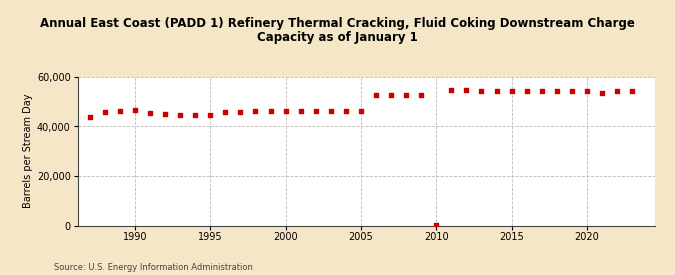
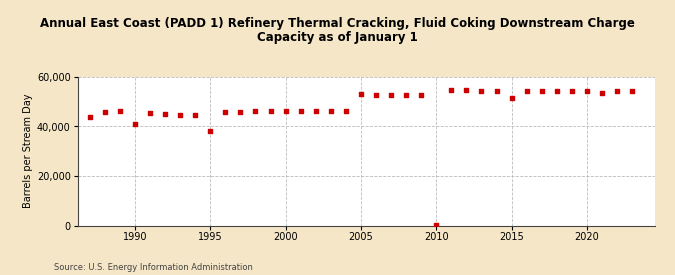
1990: 46,600 -> 41,000
1995: 44,700 -> 38,000
2005: 46,200 -> 53,000
2015: 54,300 -> 51,500
